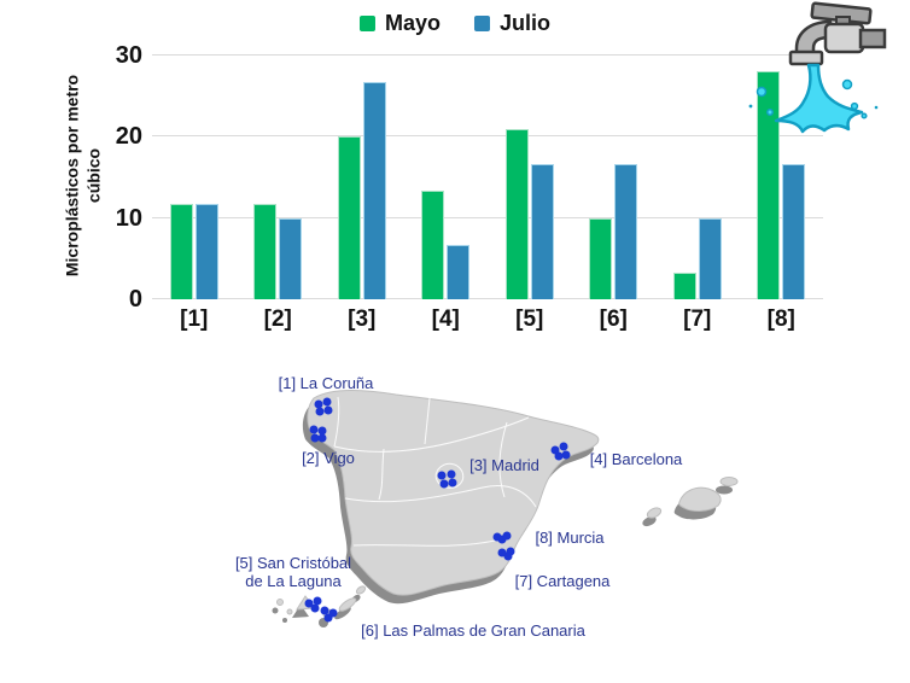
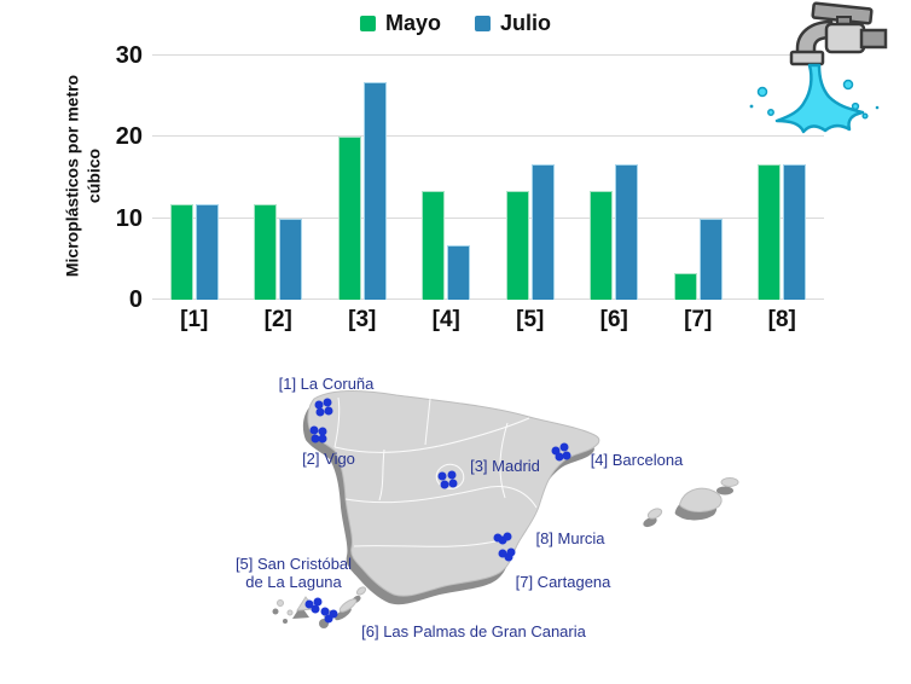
Mayo/[5]: 21 -> 13
Mayo/[6]: 10 -> 13
Mayo/[8]: 28 -> 17
